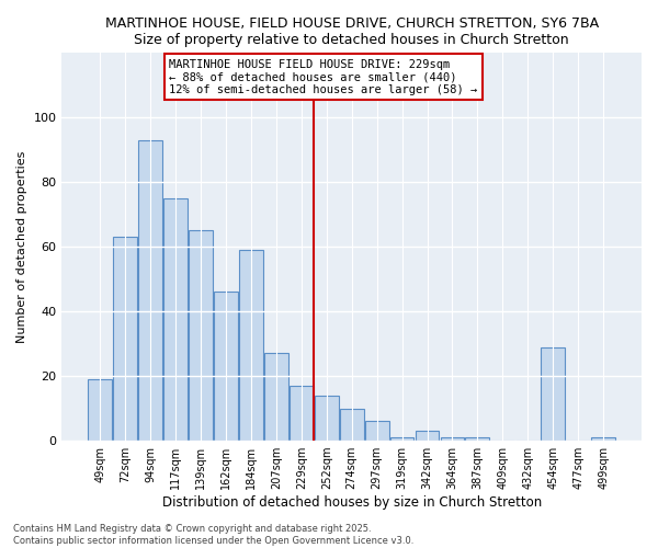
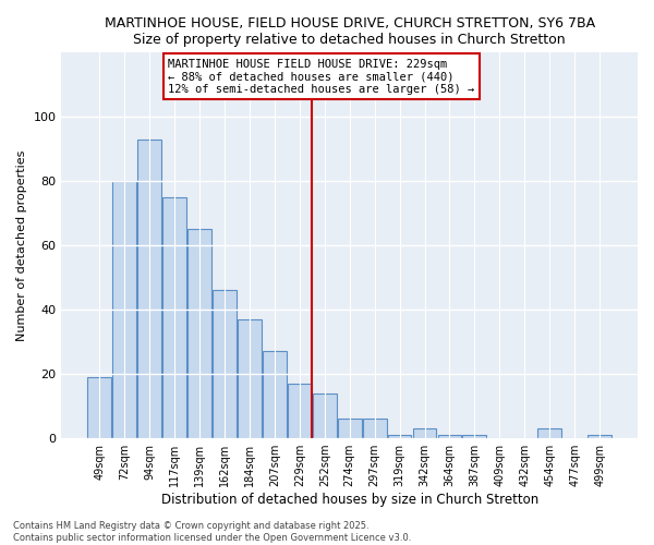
72sqm: 63 -> 80
184sqm: 59 -> 37
274sqm: 10 -> 6
454sqm: 29 -> 3
